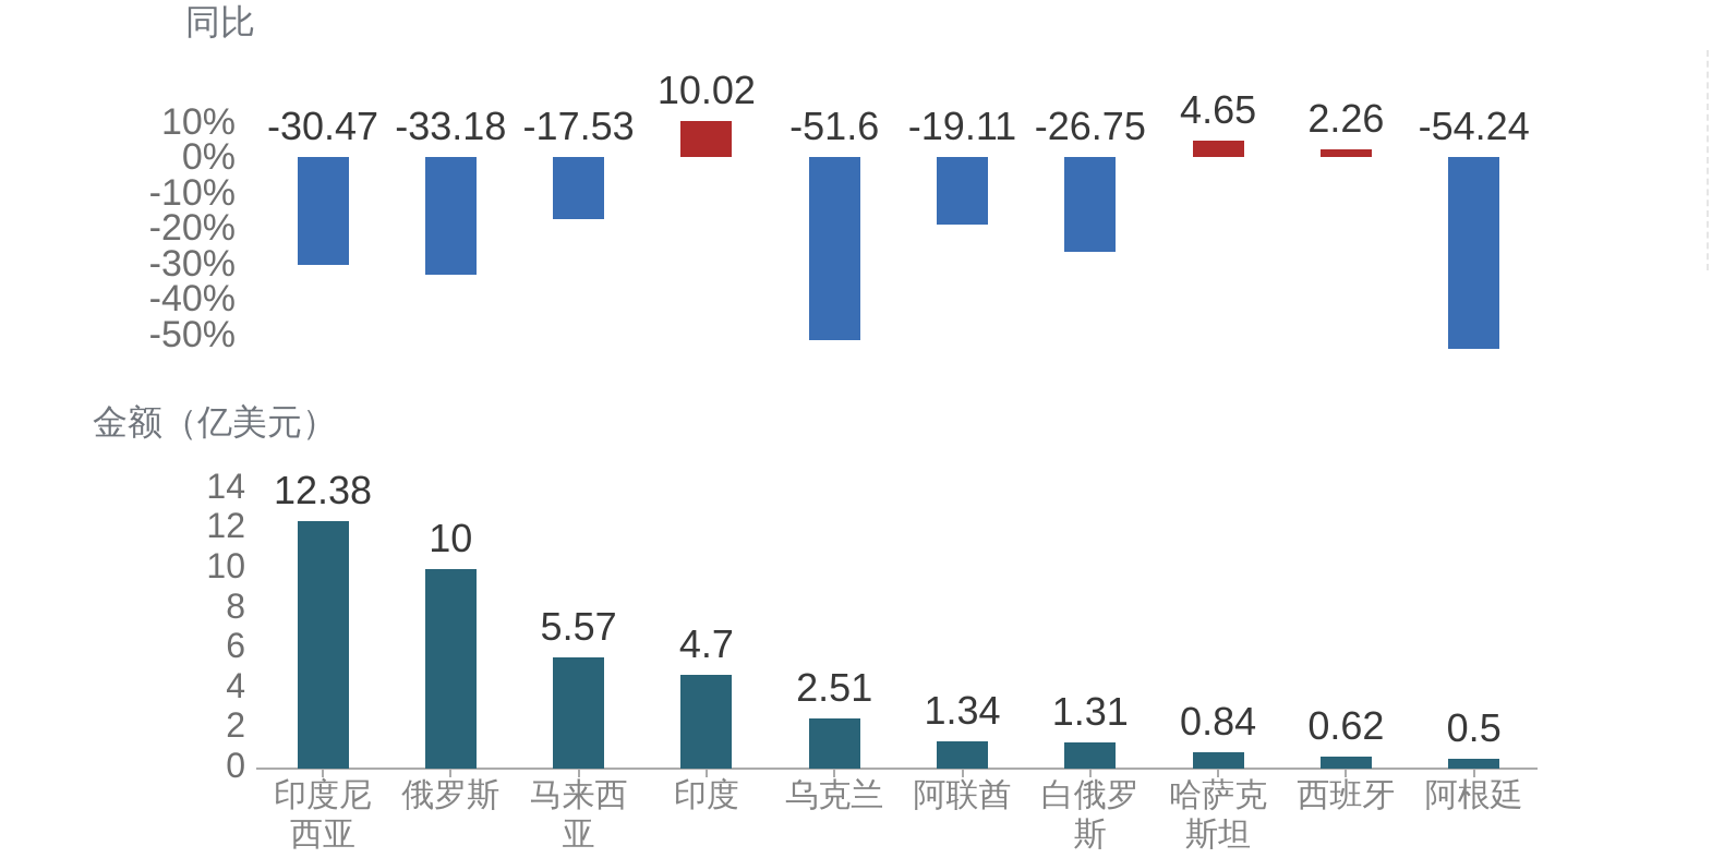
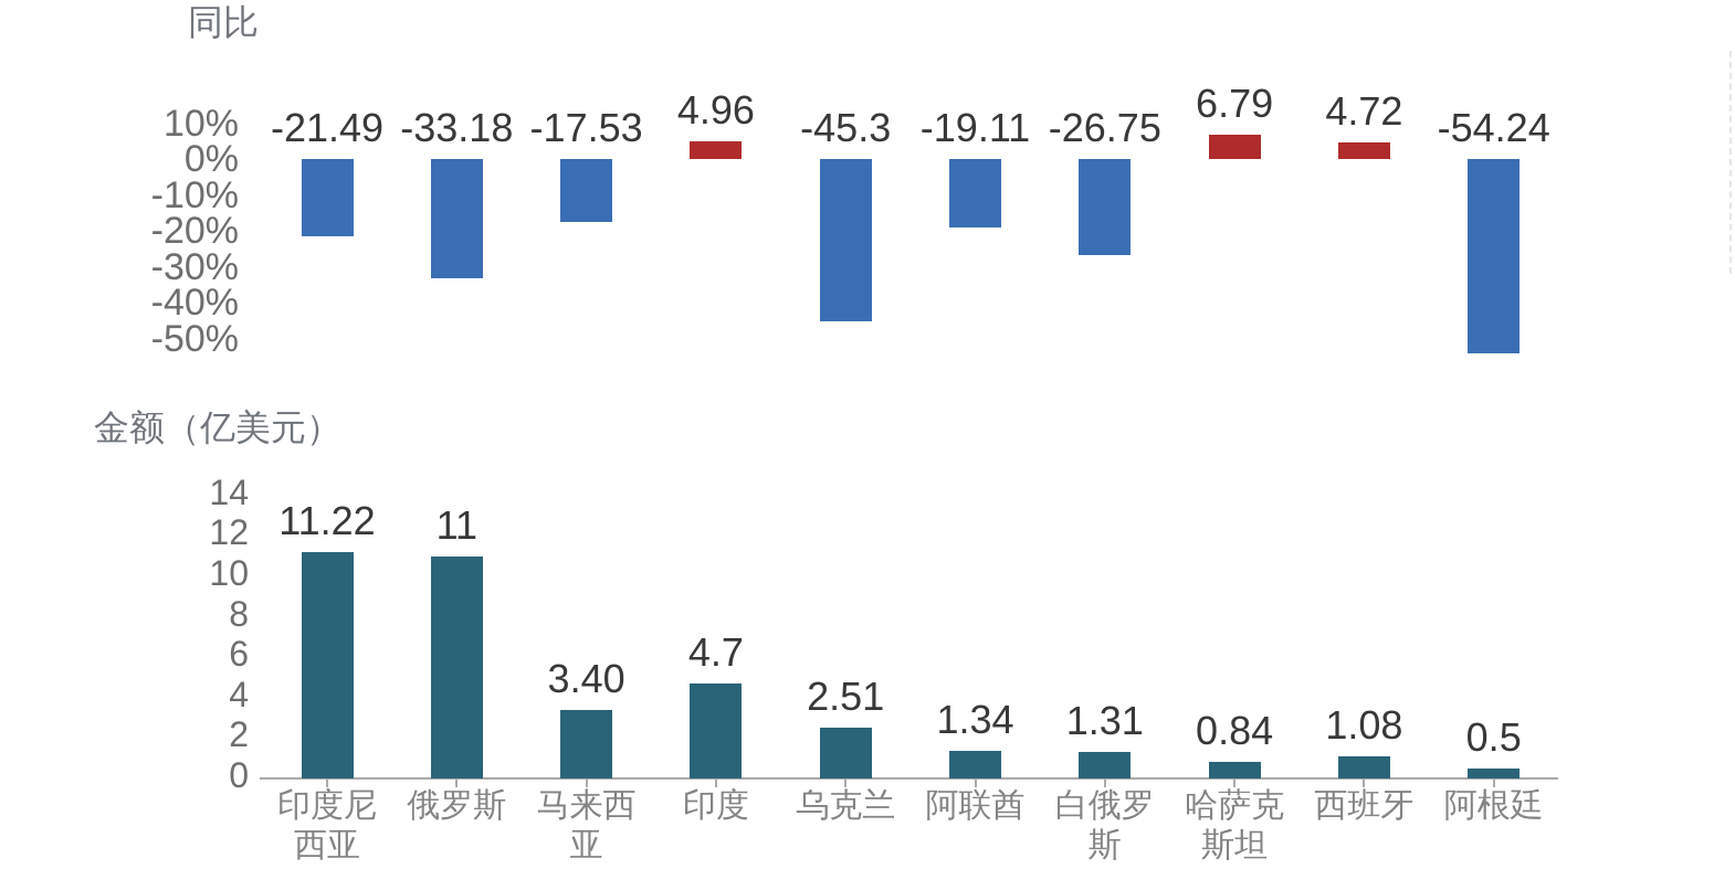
同比/印度尼西亚: -30.47 -> -21.49
同比/印度: 10.02 -> 4.96
同比/乌克兰: -51.6 -> -45.3
同比/哈萨克斯坦: 4.65 -> 6.79
同比/西班牙: 2.26 -> 4.72
金额（亿美元）/印度尼西亚: 12.38 -> 11.22
金额（亿美元）/俄罗斯: 10 -> 11
金额（亿美元）/马来西亚: 5.57 -> 3.40
金额（亿美元）/西班牙: 0.62 -> 1.08
